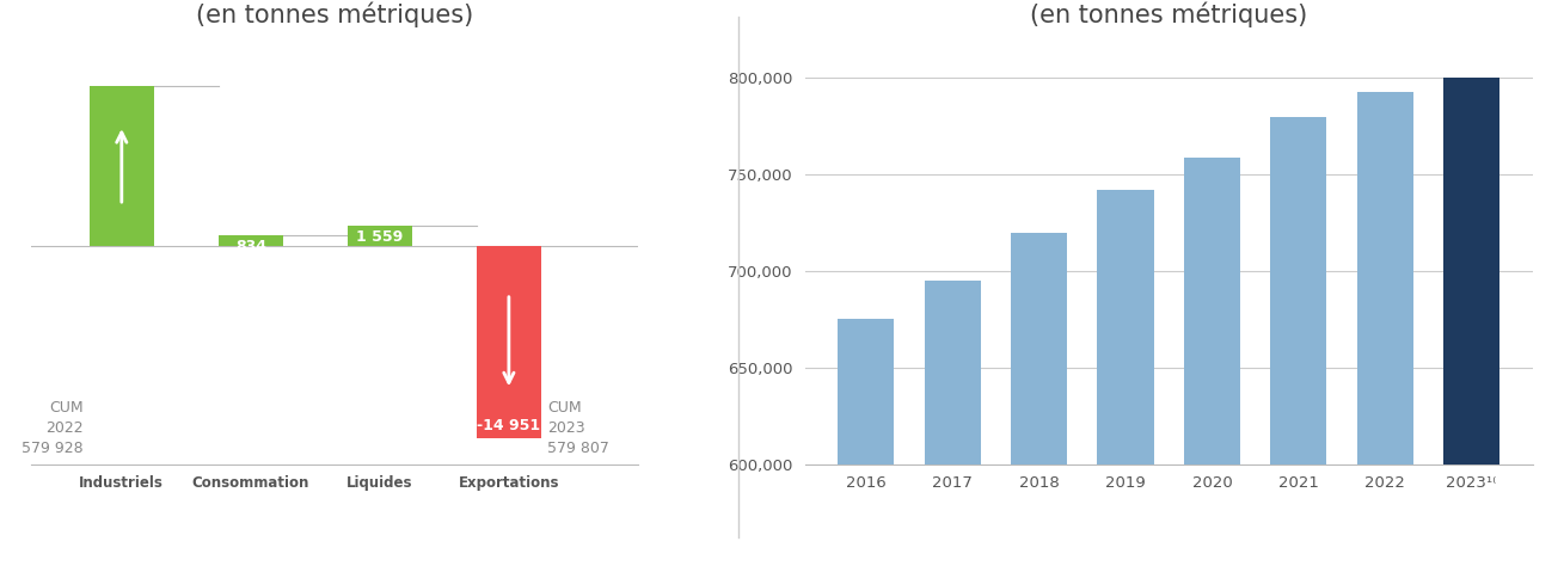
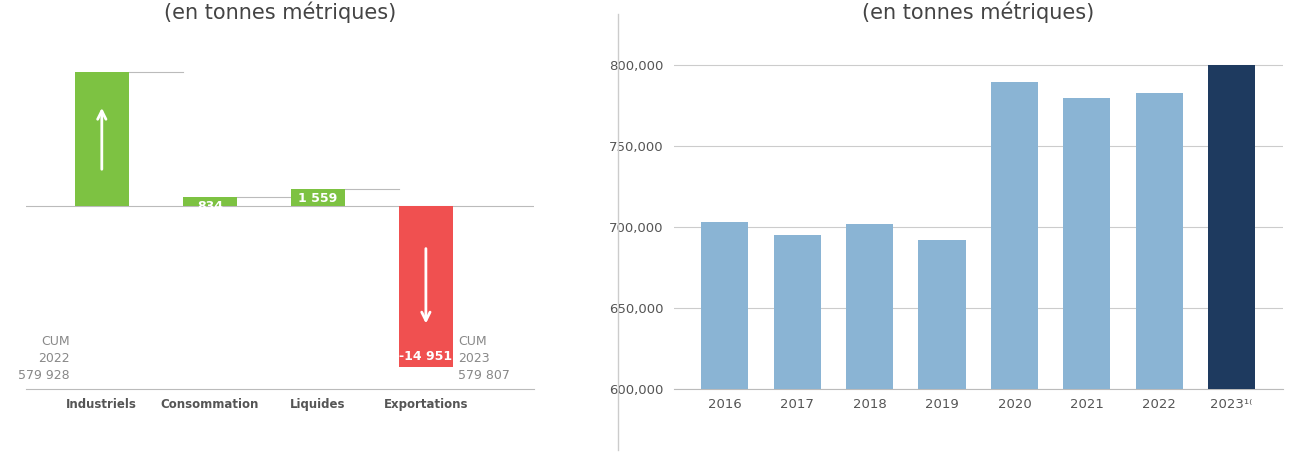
2016: 675,000 -> 703,000
2018: 720,000 -> 702,000
2019: 742,000 -> 692,000
2020: 759,000 -> 790,000
2022: 793,000 -> 783,000
